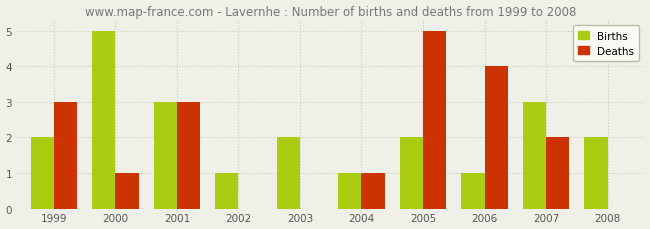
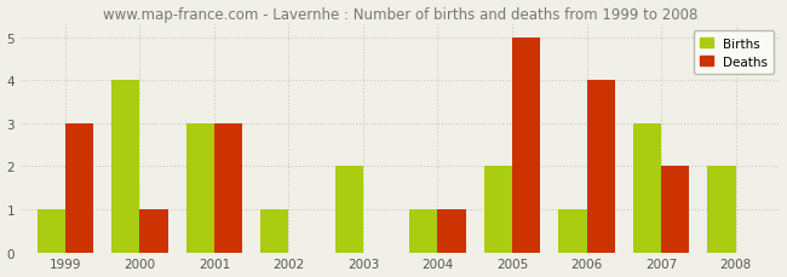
Births/1999: 2 -> 1
Births/2000: 5 -> 4
